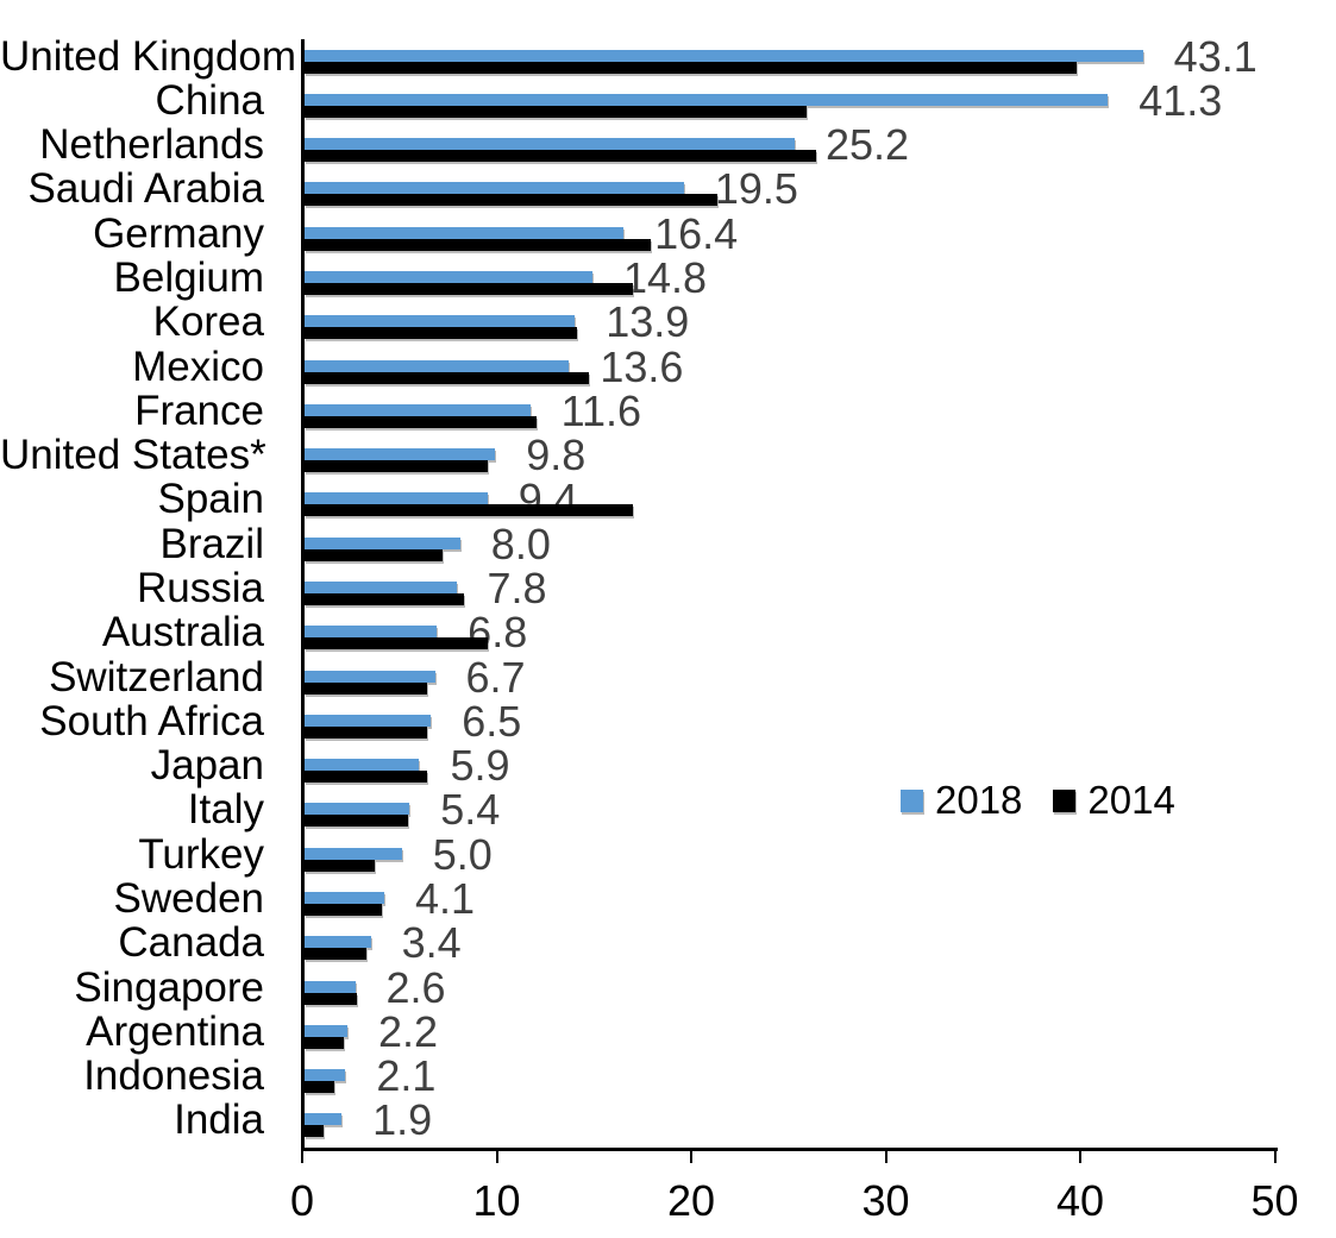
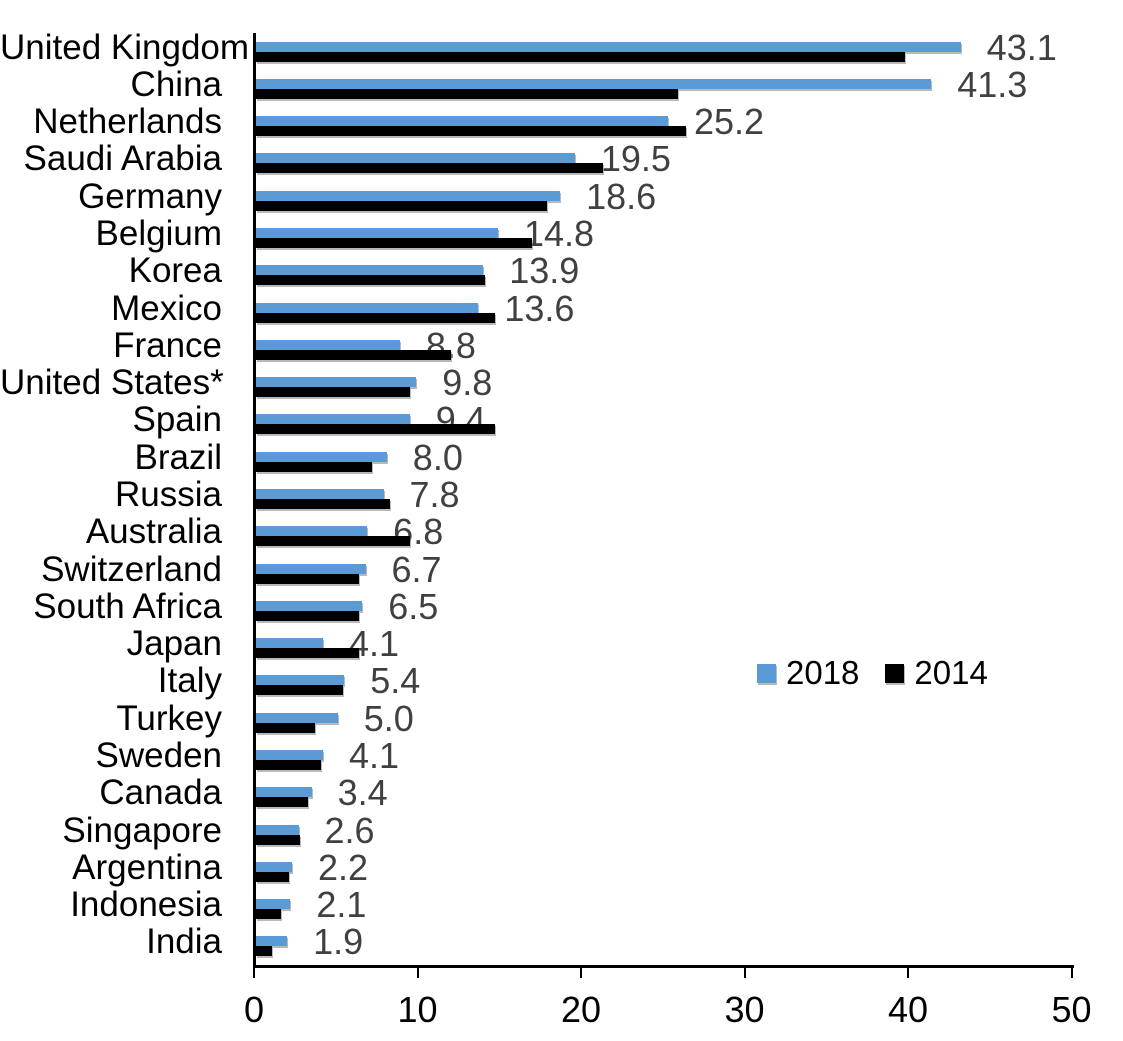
2018/Germany: 16.4 -> 18.6
2018/France: 11.6 -> 8.8
2014/Spain: 16.9 -> 14.6
2018/Japan: 5.9 -> 4.1
